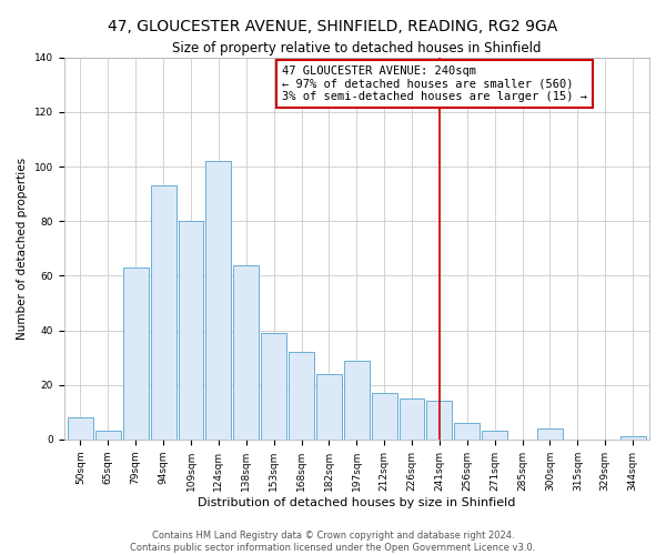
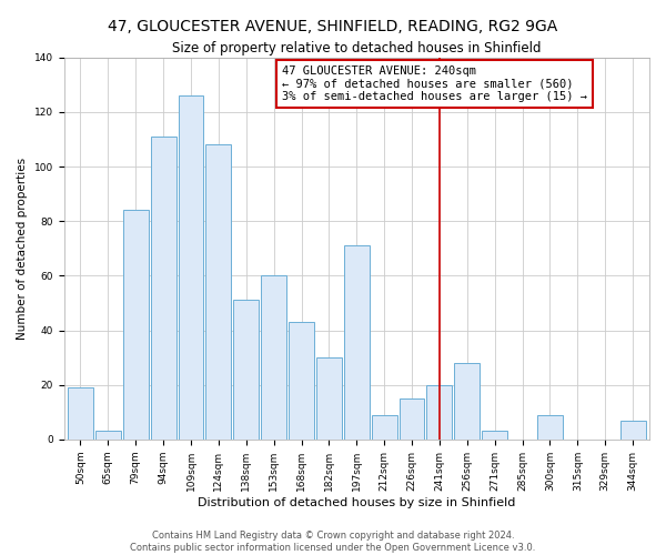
50sqm: 8 -> 19
79sqm: 63 -> 84
94sqm: 93 -> 111
109sqm: 80 -> 126
124sqm: 102 -> 108
138sqm: 64 -> 51
153sqm: 39 -> 60
168sqm: 32 -> 43
182sqm: 24 -> 30
197sqm: 29 -> 71
212sqm: 17 -> 9
241sqm: 14 -> 20
256sqm: 6 -> 28
300sqm: 4 -> 9
344sqm: 1 -> 7
